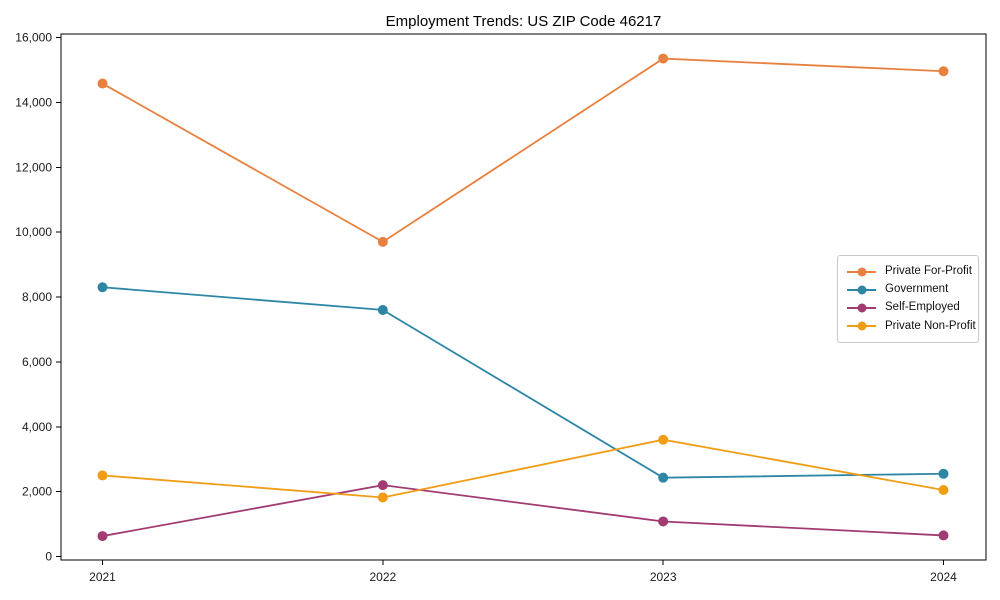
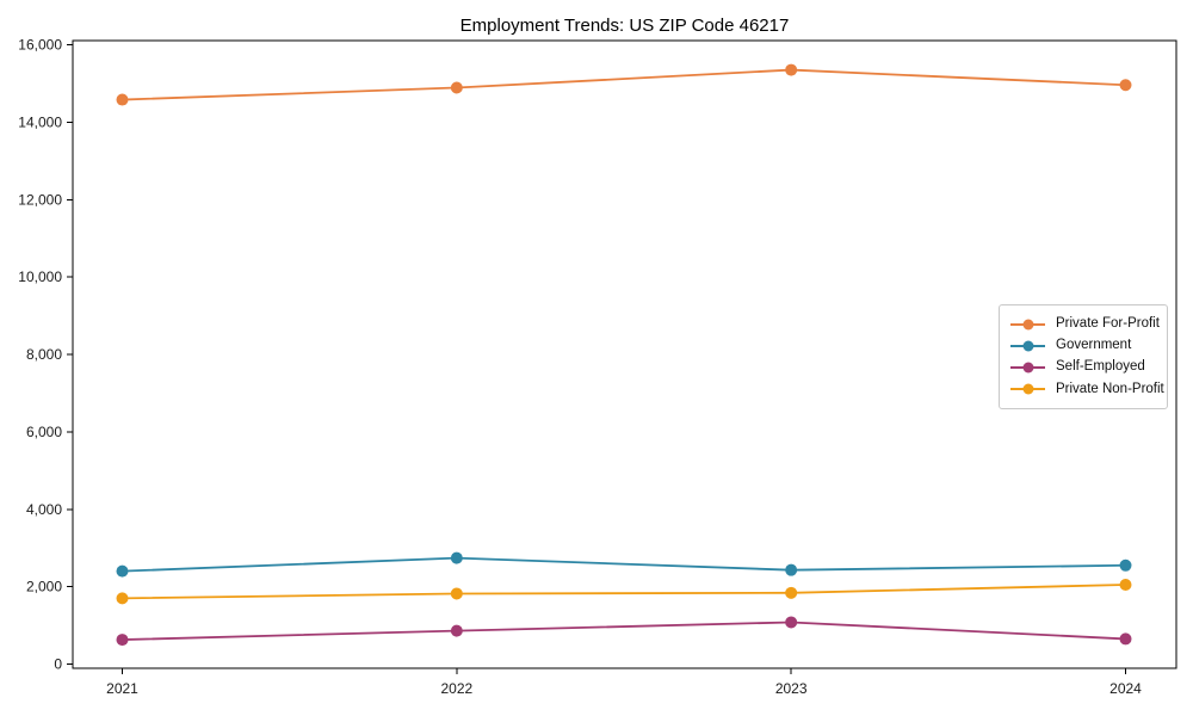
Government/2021: 8300 -> 2400
Private Non-Profit/2021: 2500 -> 1700
Private For-Profit/2022: 9700 -> 14900
Government/2022: 7600 -> 2700
Self-Employed/2022: 2200 -> 900
Private Non-Profit/2023: 3600 -> 1800
